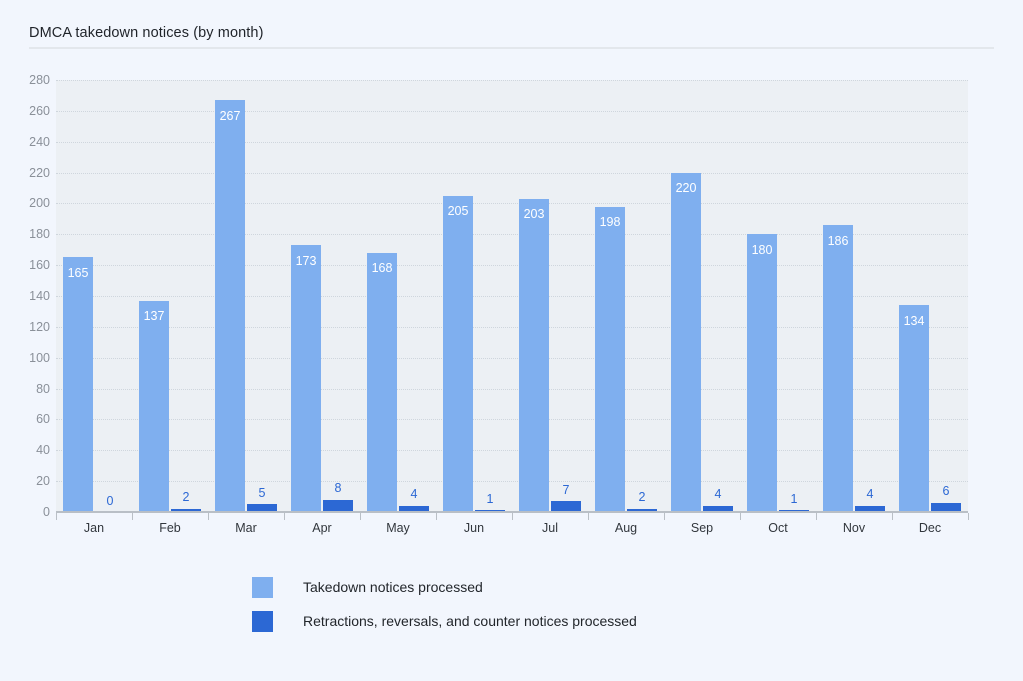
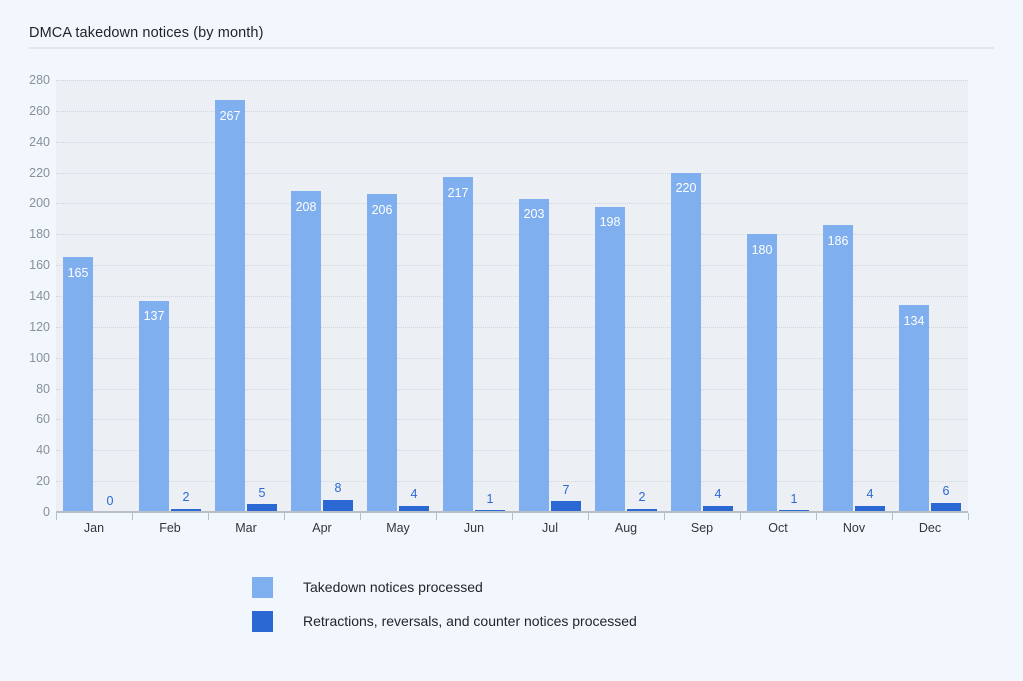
Takedown notices processed/Apr: 173 -> 208
Takedown notices processed/May: 168 -> 206
Takedown notices processed/Jun: 205 -> 217
